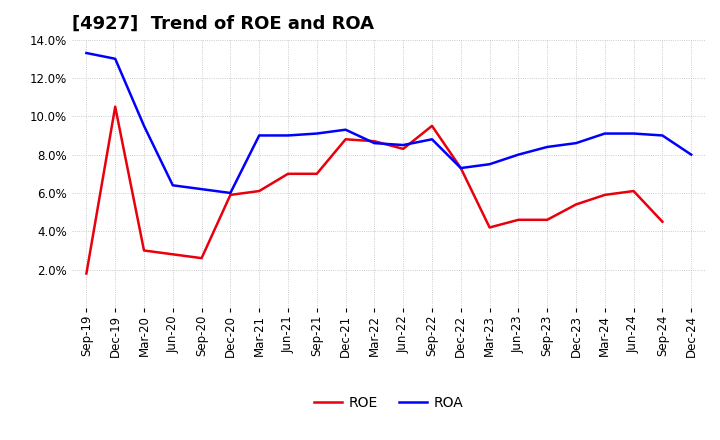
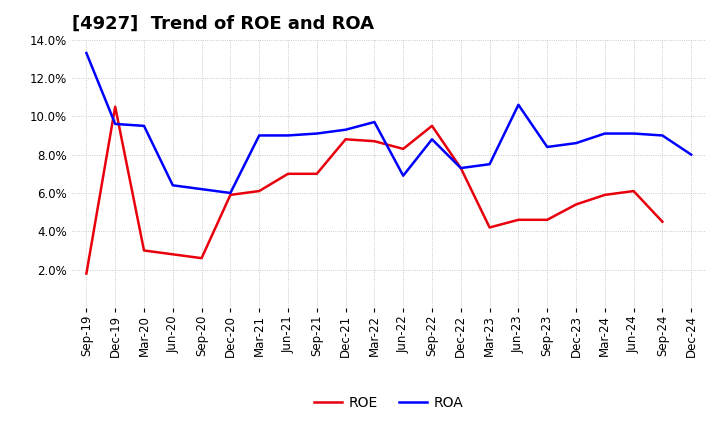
ROA/Dec-19: 13.0% -> 9.6%
ROA/Mar-22: 8.6% -> 9.7%
ROA/Jun-22: 8.5% -> 6.9%
ROA/Jun-23: 8.0% -> 10.6%
